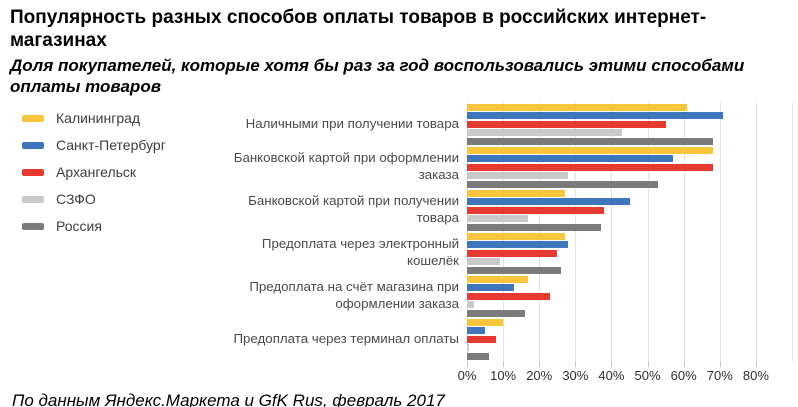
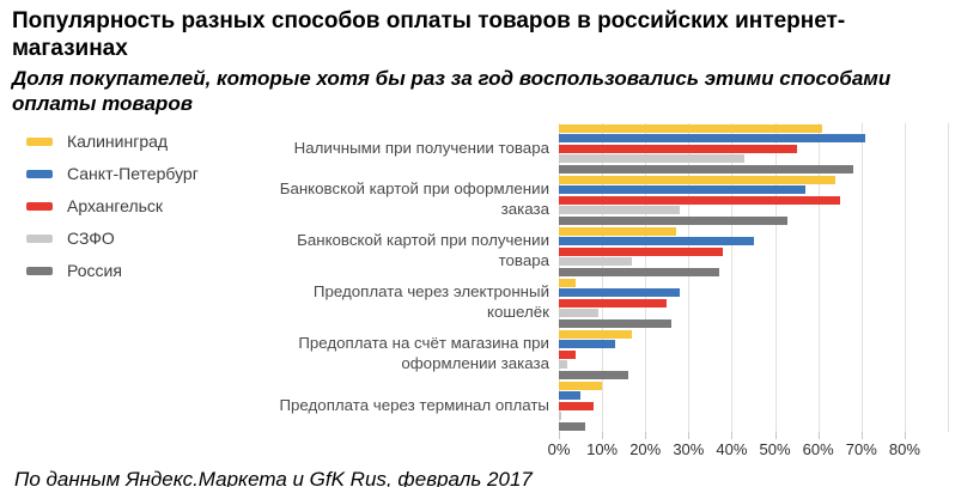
Калининград/Банковской картой при оформлении заказа: 68% -> 64%
Архангельск/Банковской картой при оформлении заказа: 68% -> 65%
Калининград/Предоплата через электронный кошелёк: 27% -> 4%
Архангельск/Предоплата на счёт магазина при оформлении заказа: 23% -> 4%
